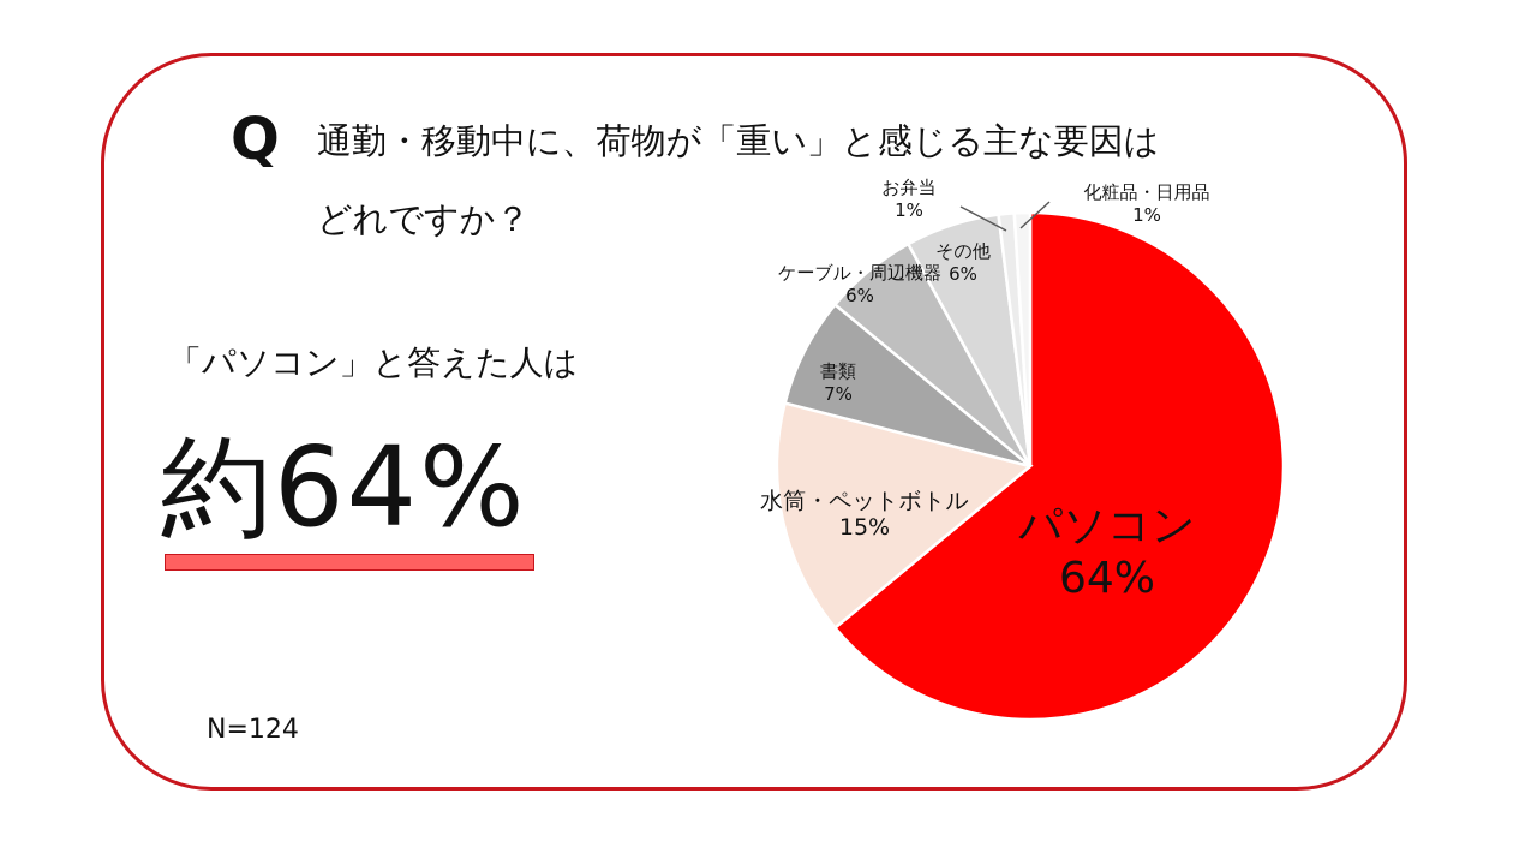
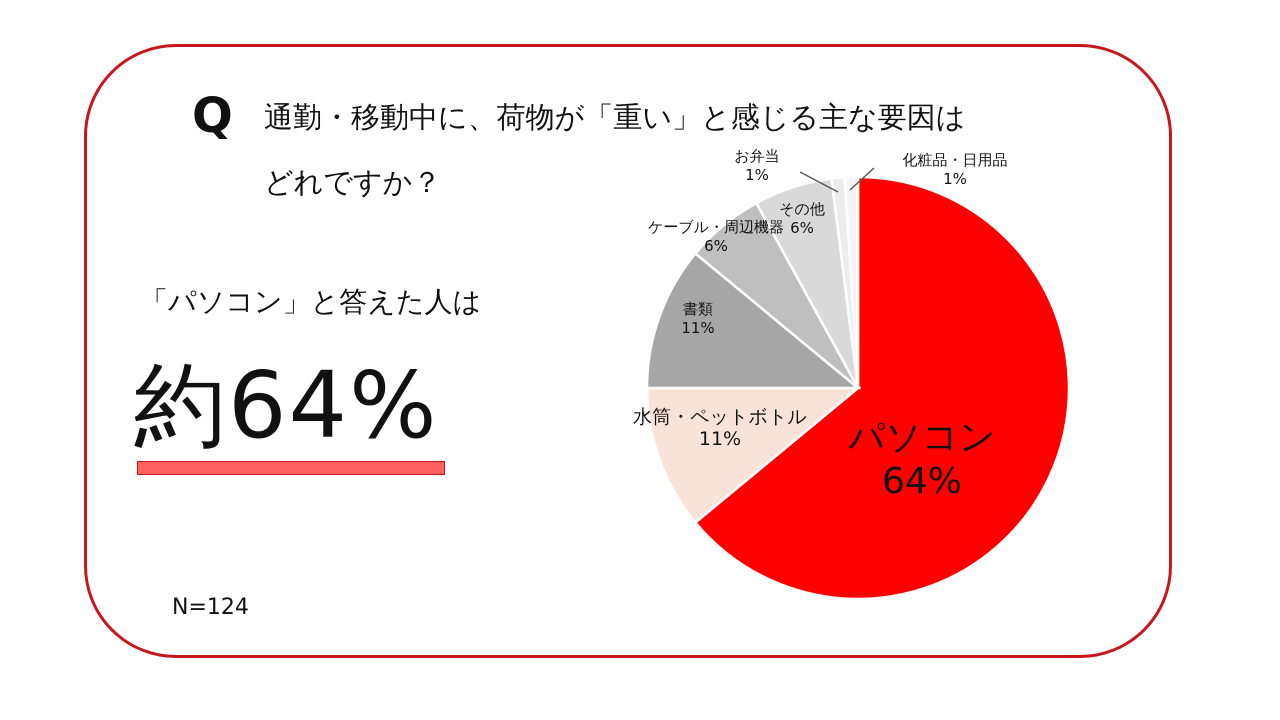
水筒・ペットボトル: 15% -> 11%
書類: 7% -> 11%
